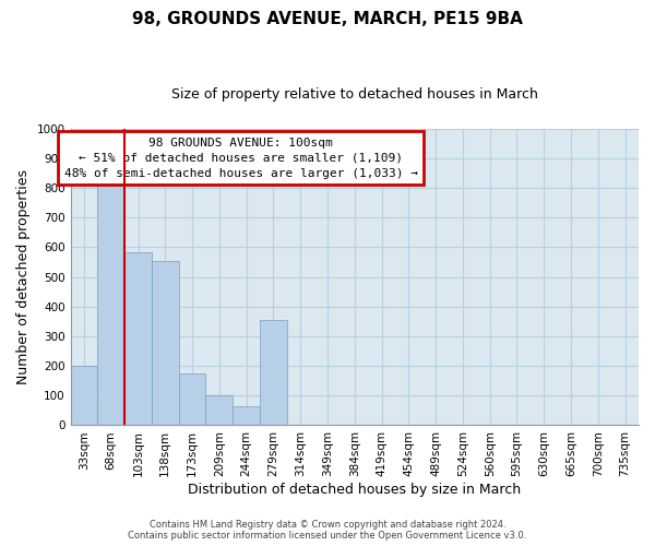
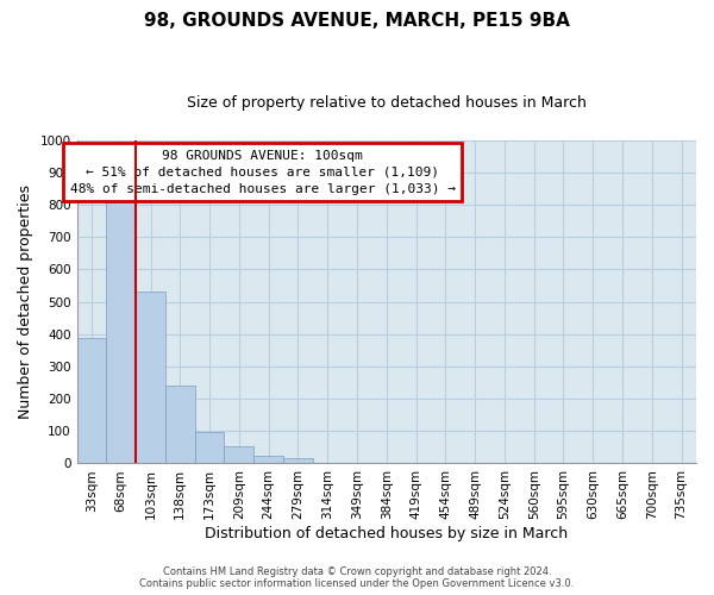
33sqm: 200 -> 390
103sqm: 585 -> 530
138sqm: 555 -> 240
173sqm: 175 -> 97
209sqm: 100 -> 52
244sqm: 65 -> 22
279sqm: 355 -> 15
